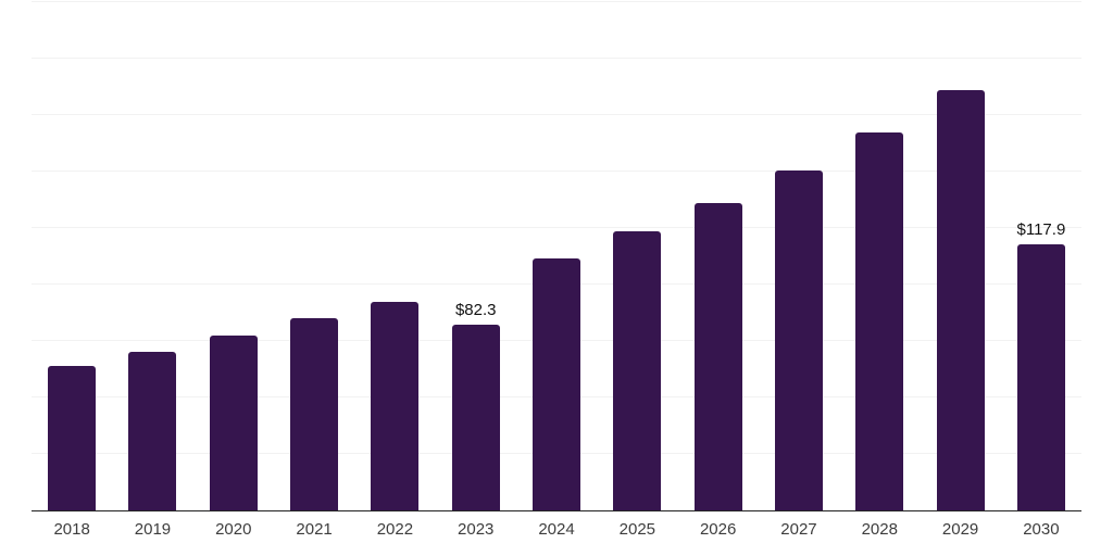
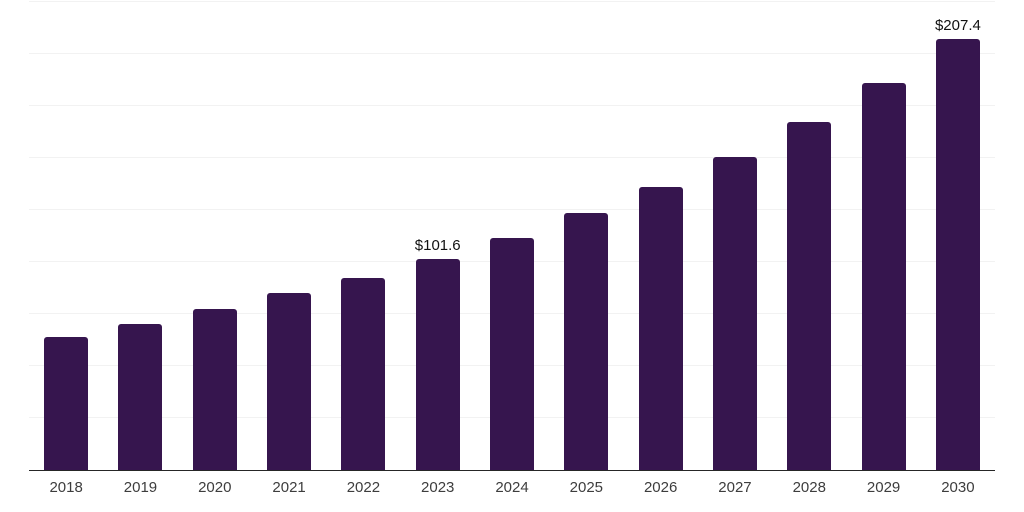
2023: $82.3 -> $101.6
2030: $117.9 -> $207.4
